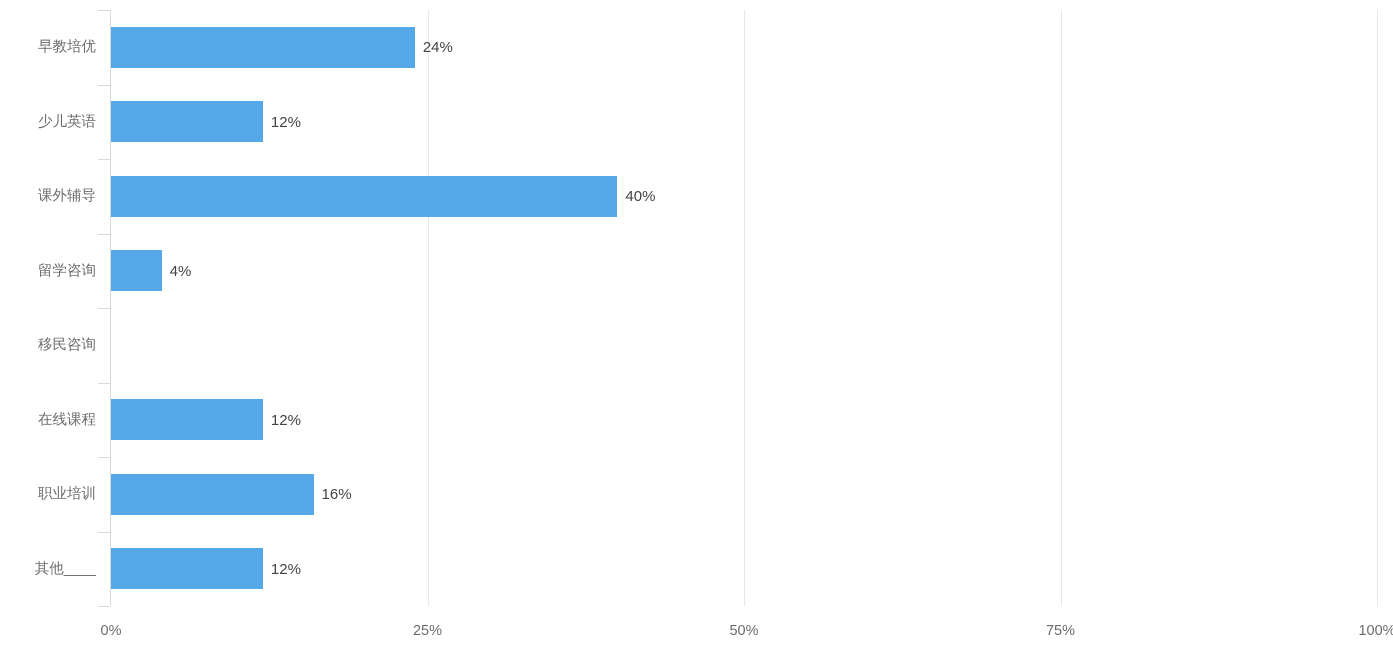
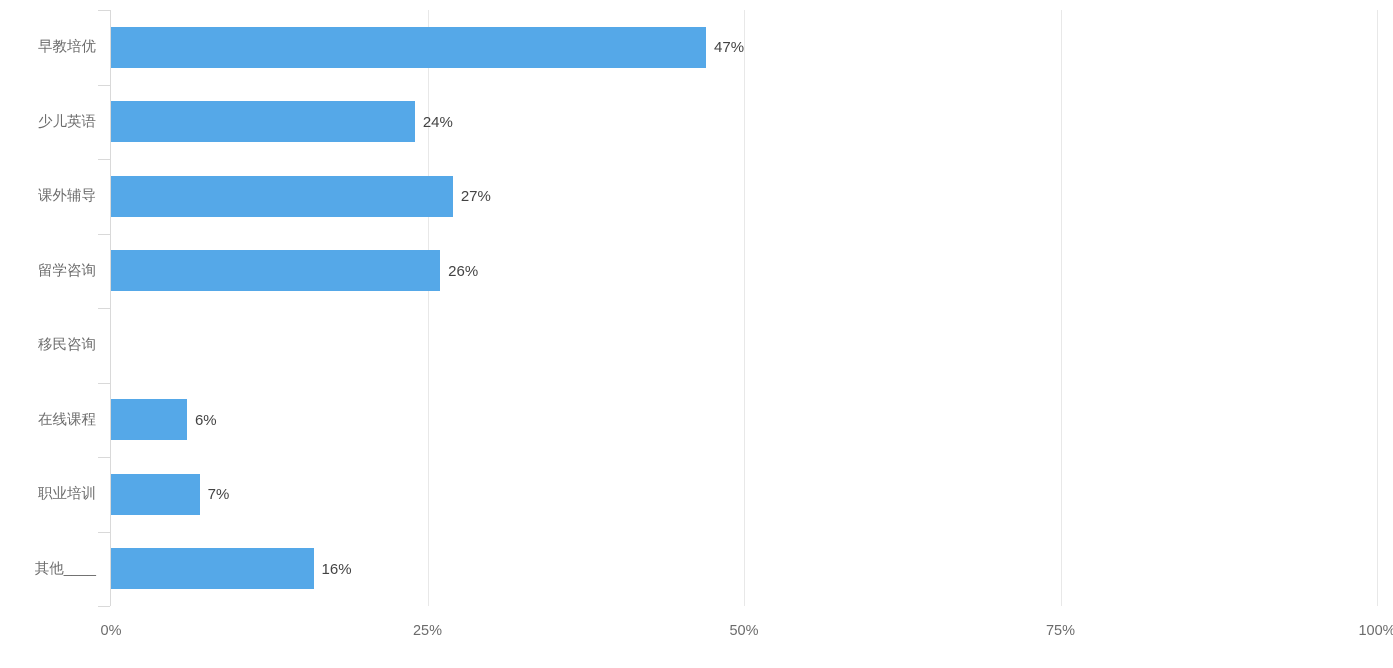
早教培优: 24% -> 47%
少儿英语: 12% -> 24%
课外辅导: 40% -> 27%
留学咨询: 4% -> 26%
在线课程: 12% -> 6%
职业培训: 16% -> 7%
其他____: 12% -> 16%
